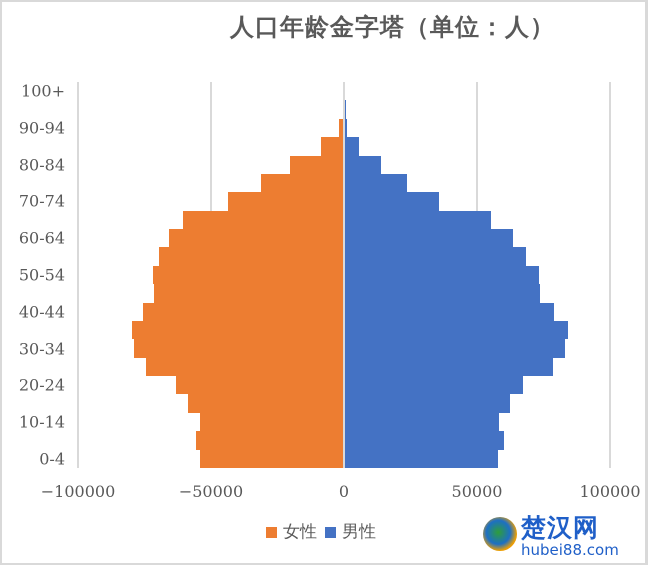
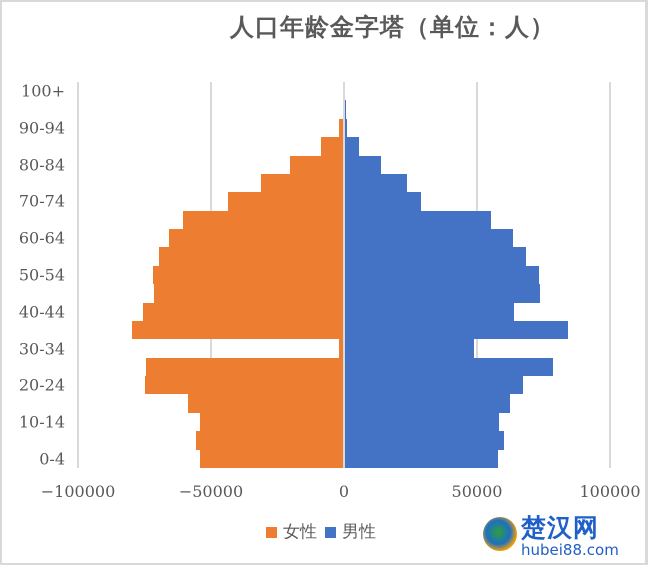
女性/20-24: -63000 -> -75000
女性/30-34: -79000 -> -2000
男性/30-34: 83000 -> 49000
男性/40-44: 79000 -> 64000
男性/70-74: 36000 -> 29000
